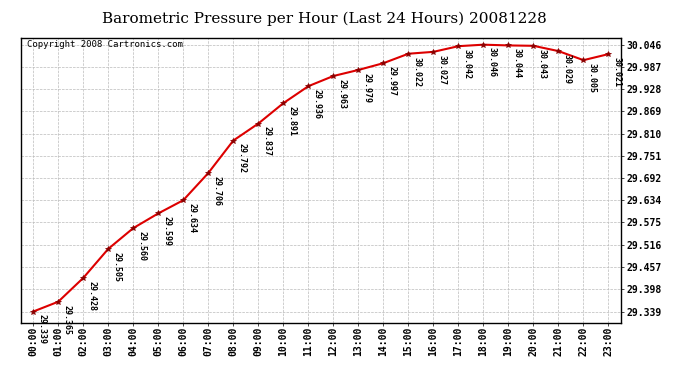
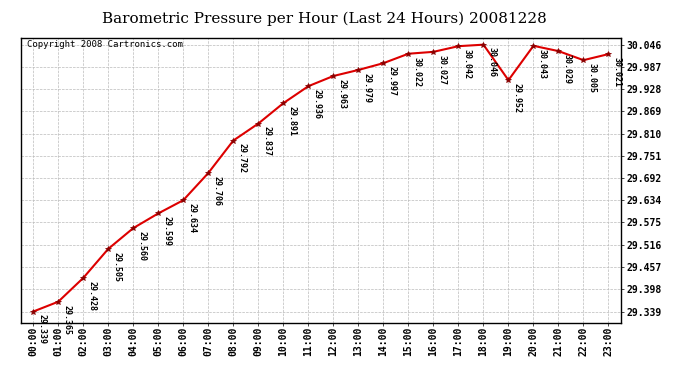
19:00: 30.044 -> 29.952
